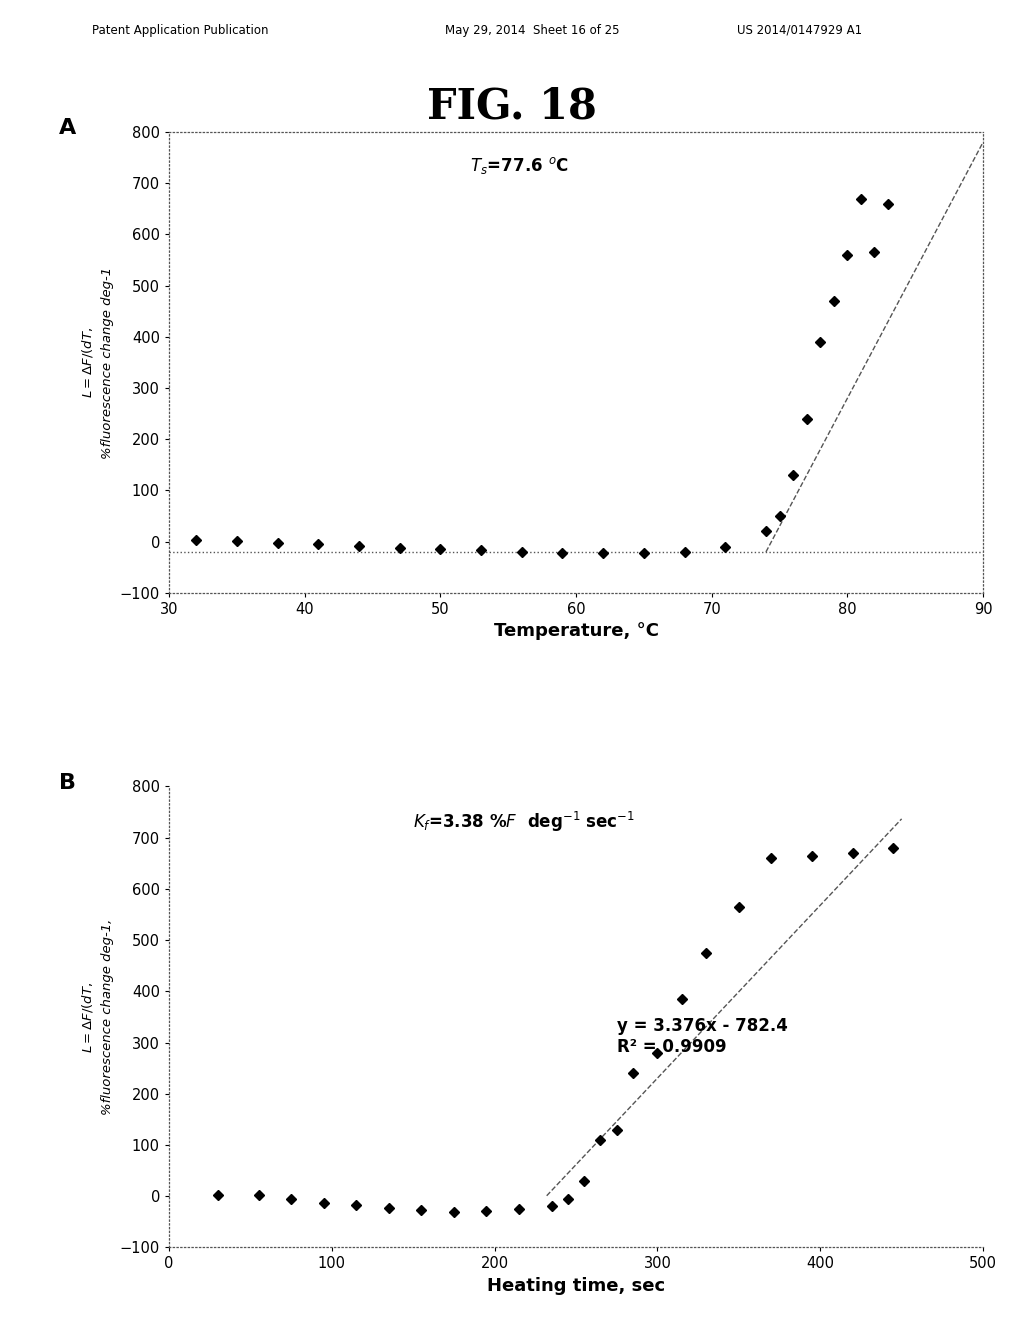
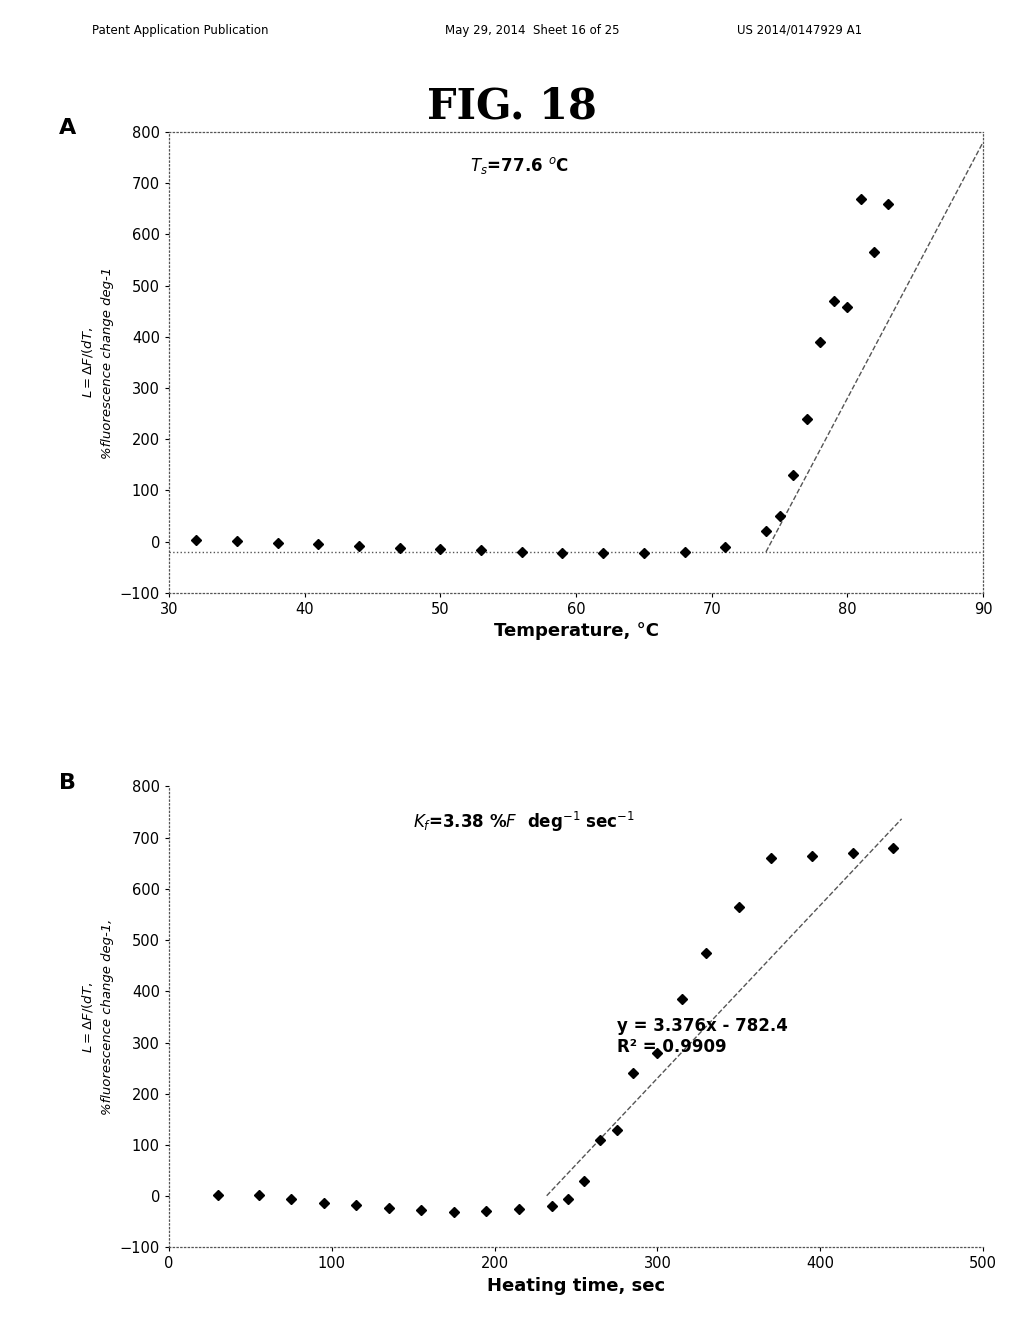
80: 560 -> 458
